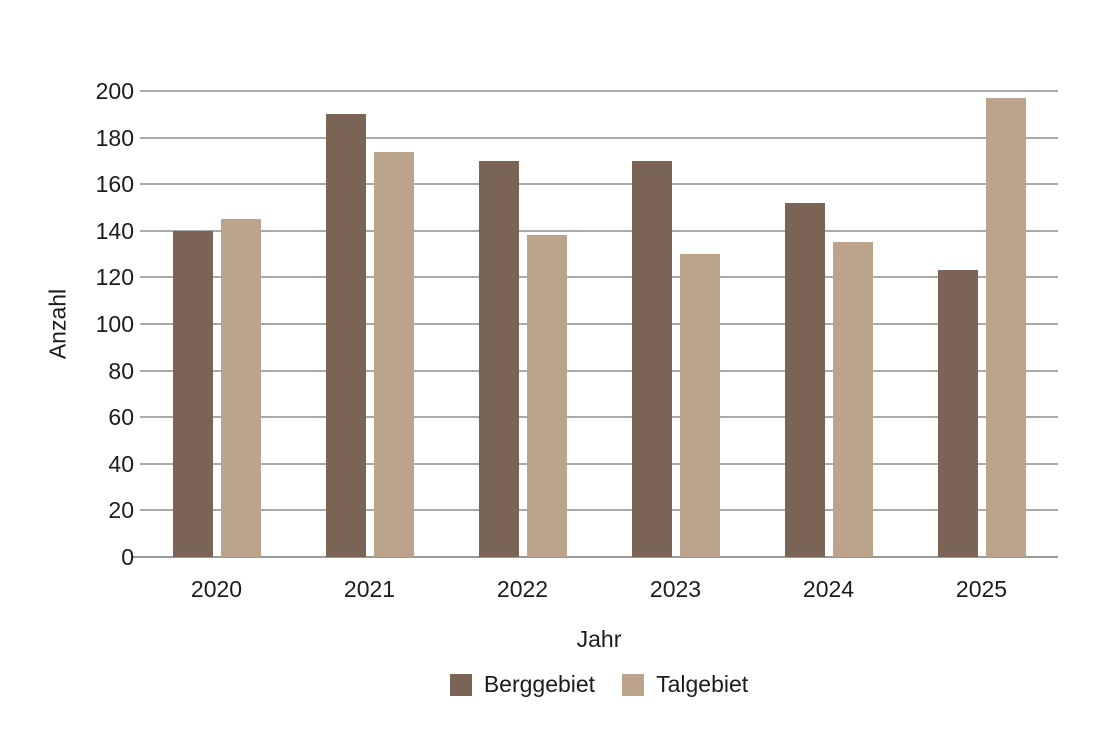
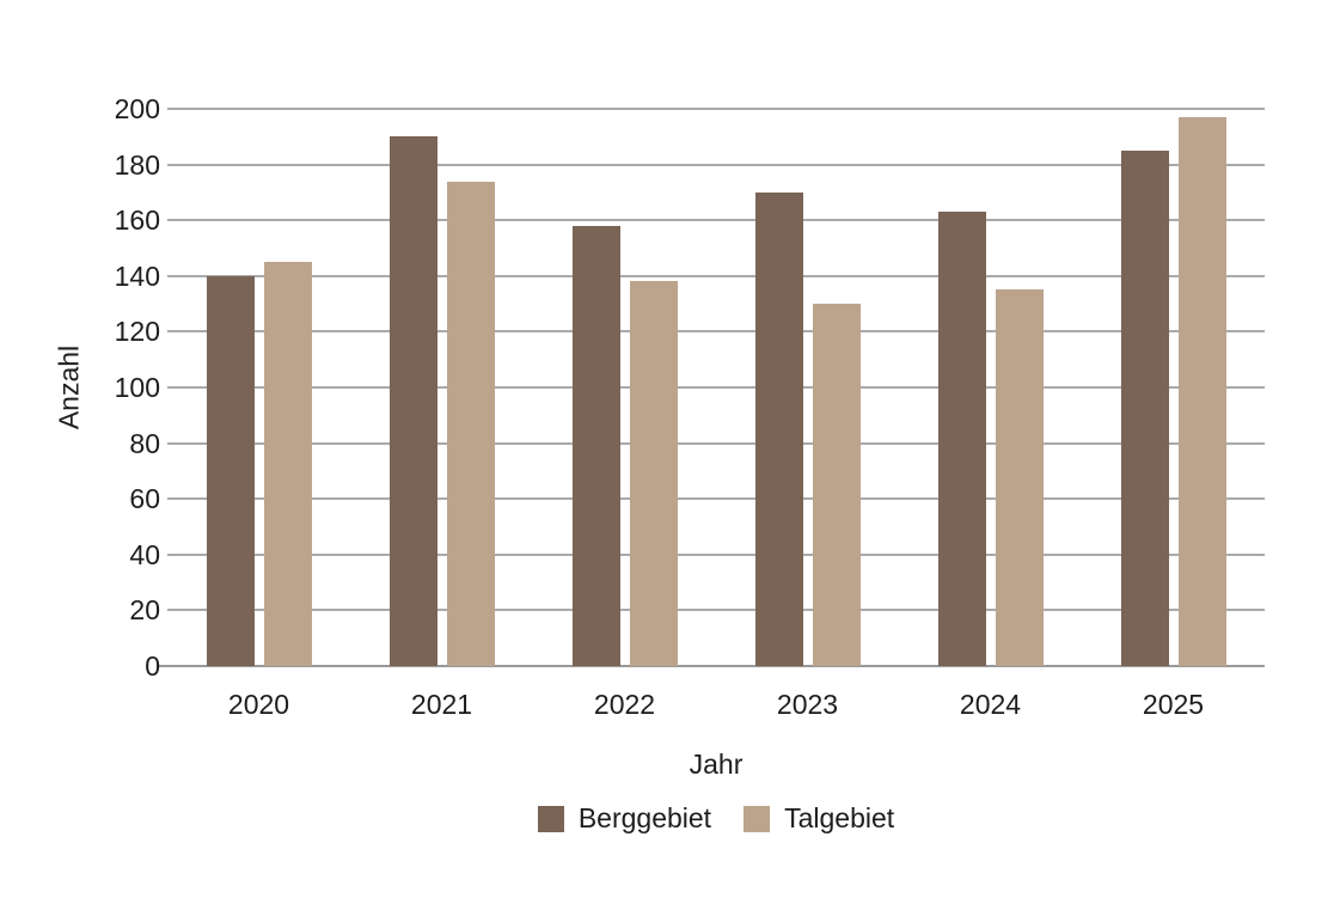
Berggebiet/2022: 170 -> 158
Berggebiet/2024: 152 -> 163
Berggebiet/2025: 123 -> 185
